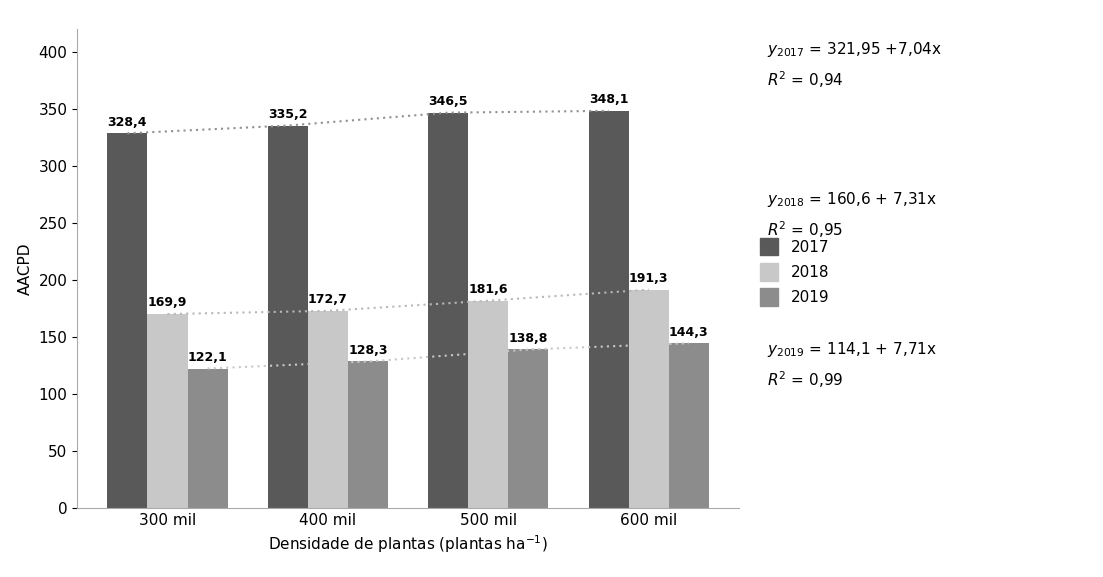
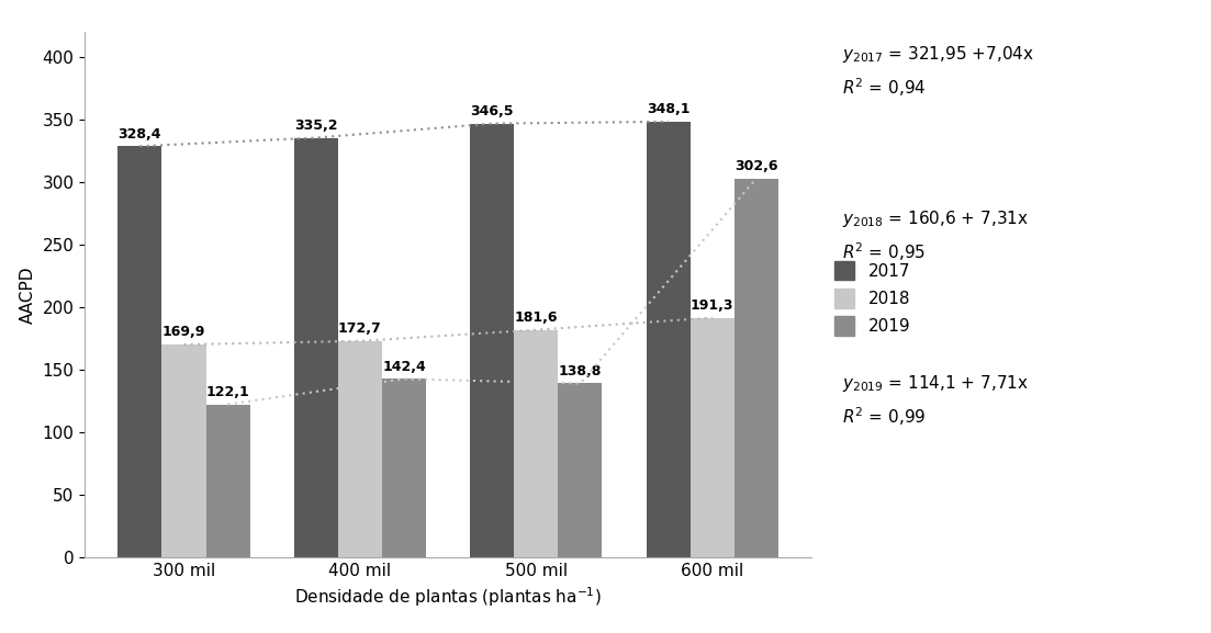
2019/400 mil: 128,3 -> 142,4
2019/600 mil: 144,3 -> 302,6
